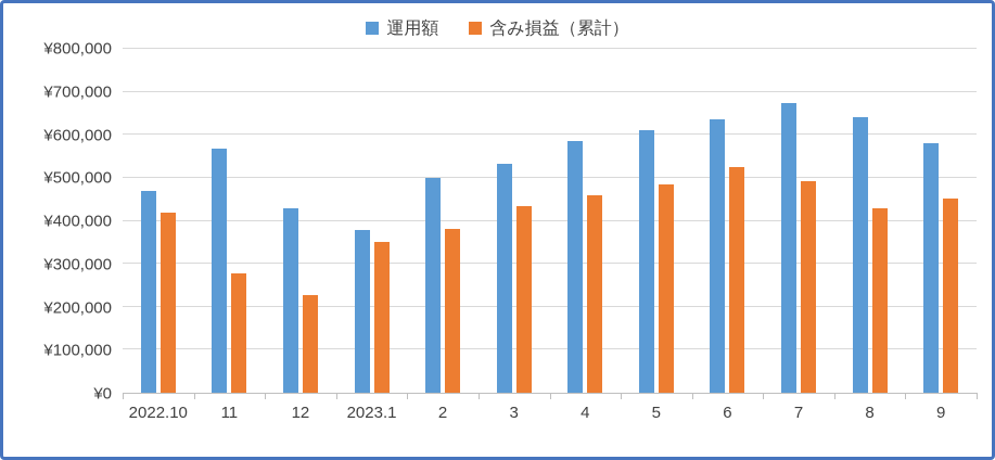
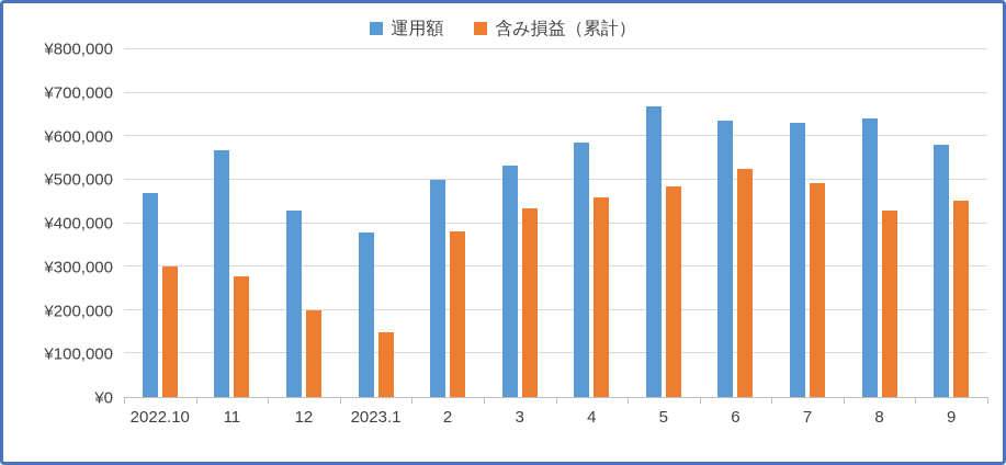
含み損益（累計）/2022.10: ¥420000 -> ¥300000
含み損益（累計）/12: ¥230000 -> ¥200000
含み損益（累計）/2023.1: ¥350000 -> ¥150000
運用額/5: ¥610000 -> ¥670000
運用額/7: ¥680000 -> ¥630000
